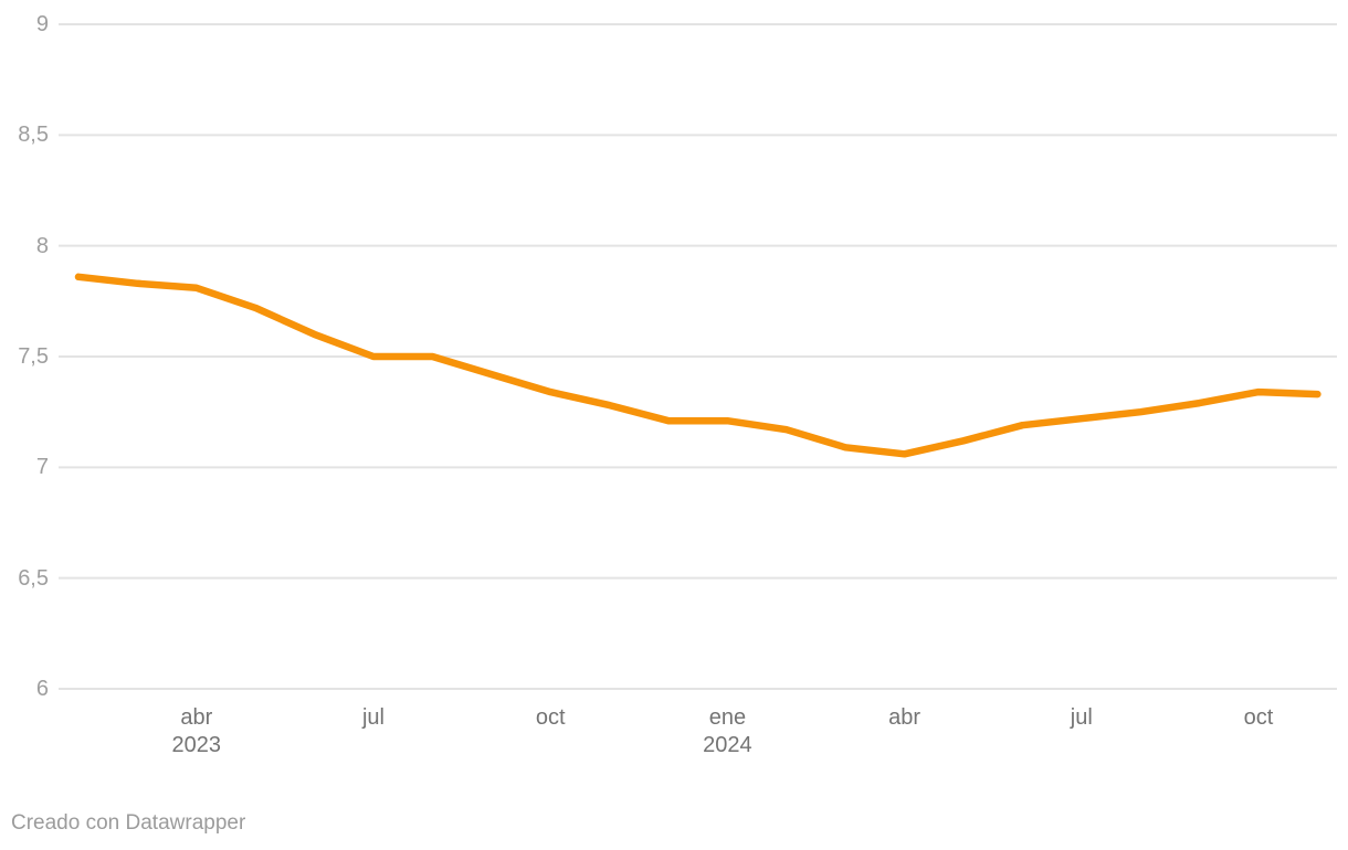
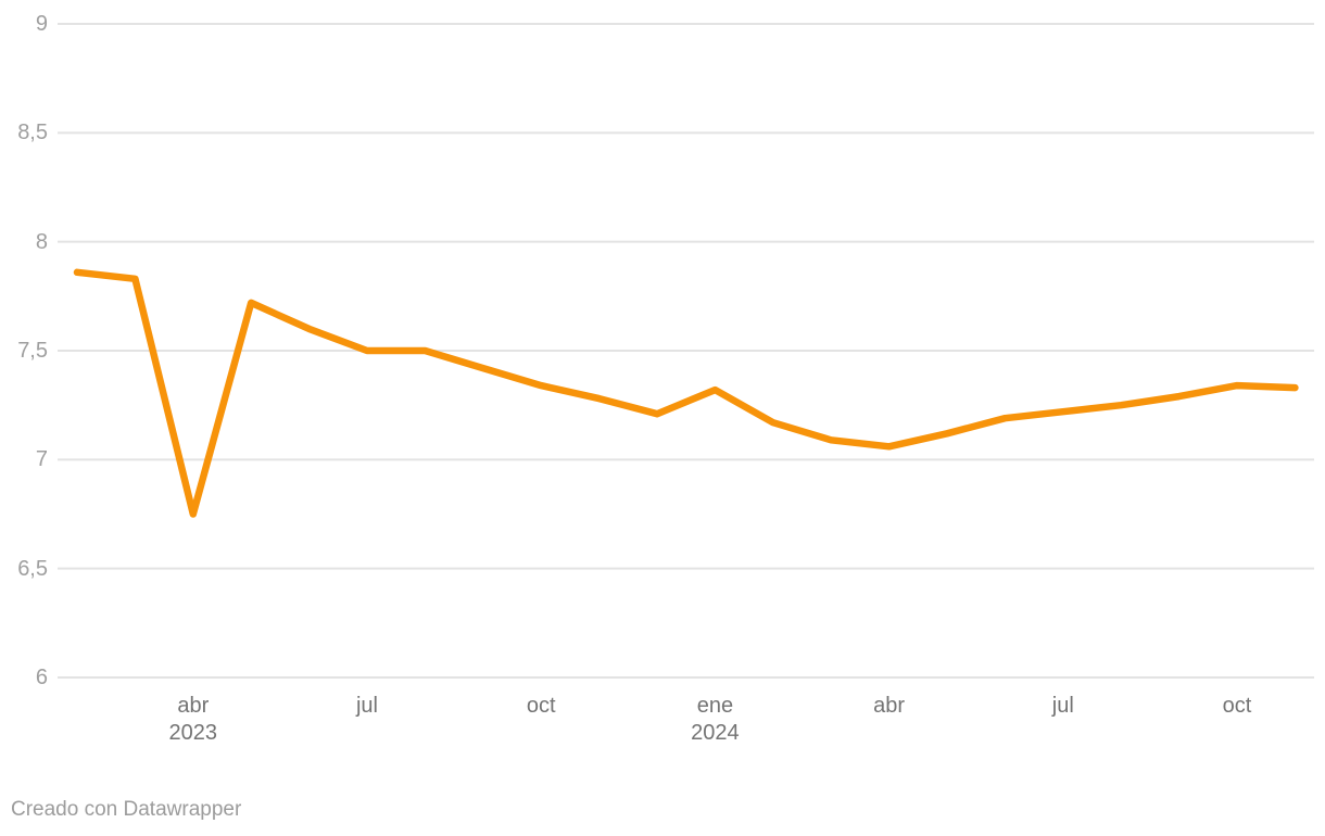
abr 2023: 7.81 -> 6.75
ene 2024: 7.21 -> 7.32
